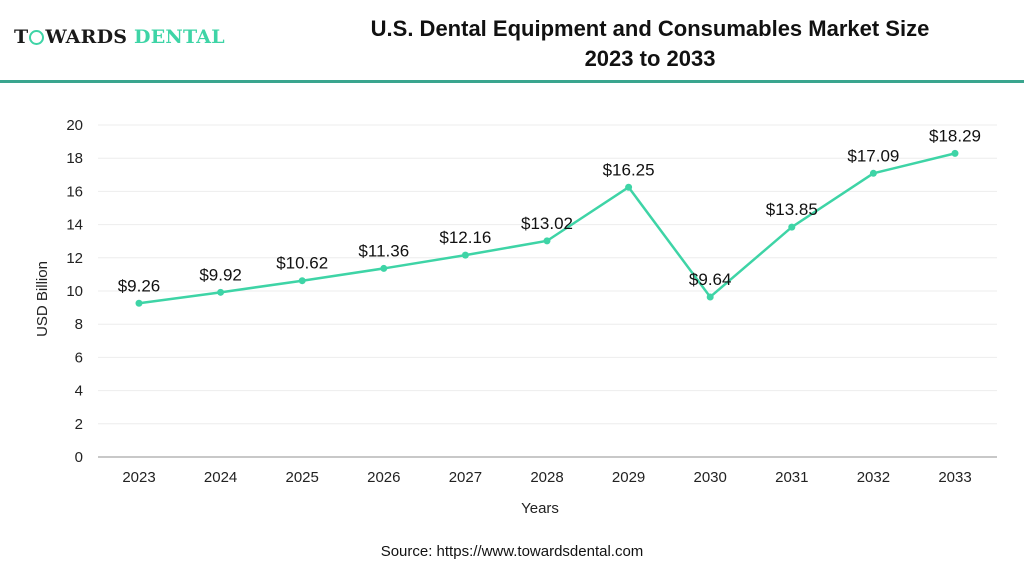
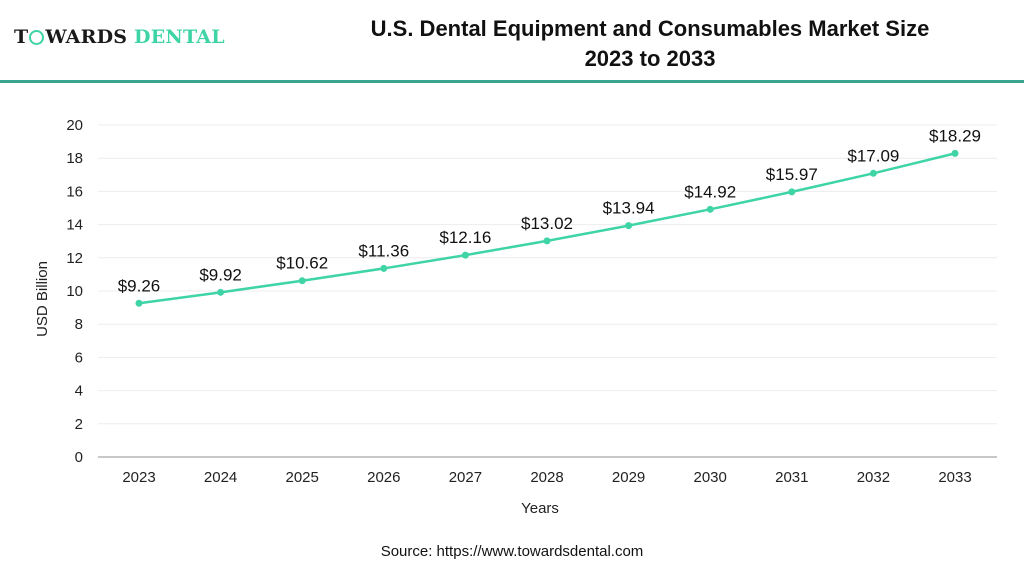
2029: $16.25 -> $13.94
2030: $9.64 -> $14.92
2031: $13.85 -> $15.97
